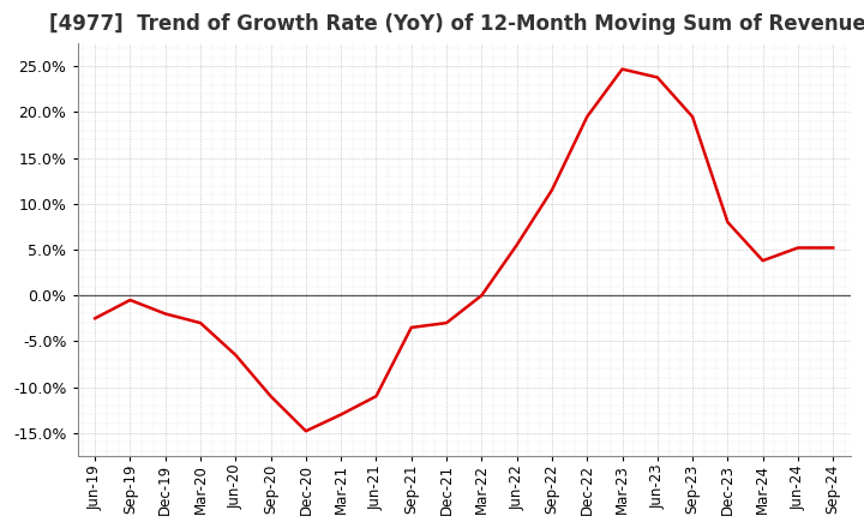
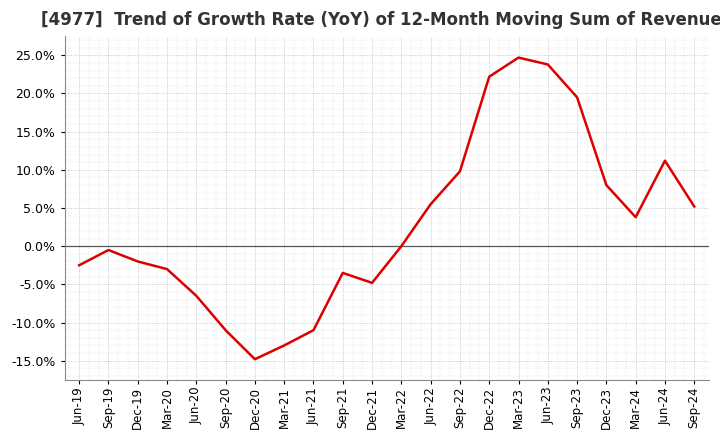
Dec-21: -3.0% -> -4.8%
Sep-22: 11.5% -> 9.8%
Dec-22: 19.5% -> 22.2%
Jun-24: 5.2% -> 11.2%
